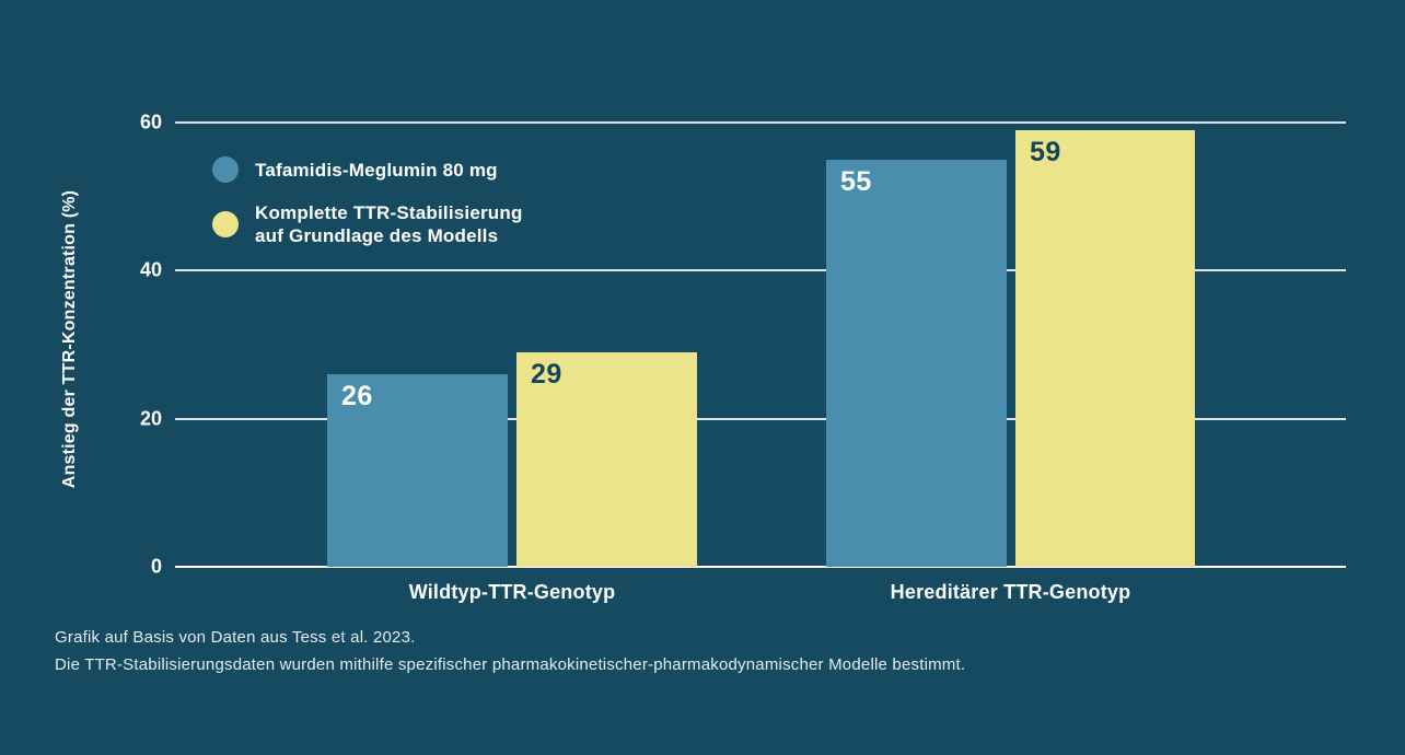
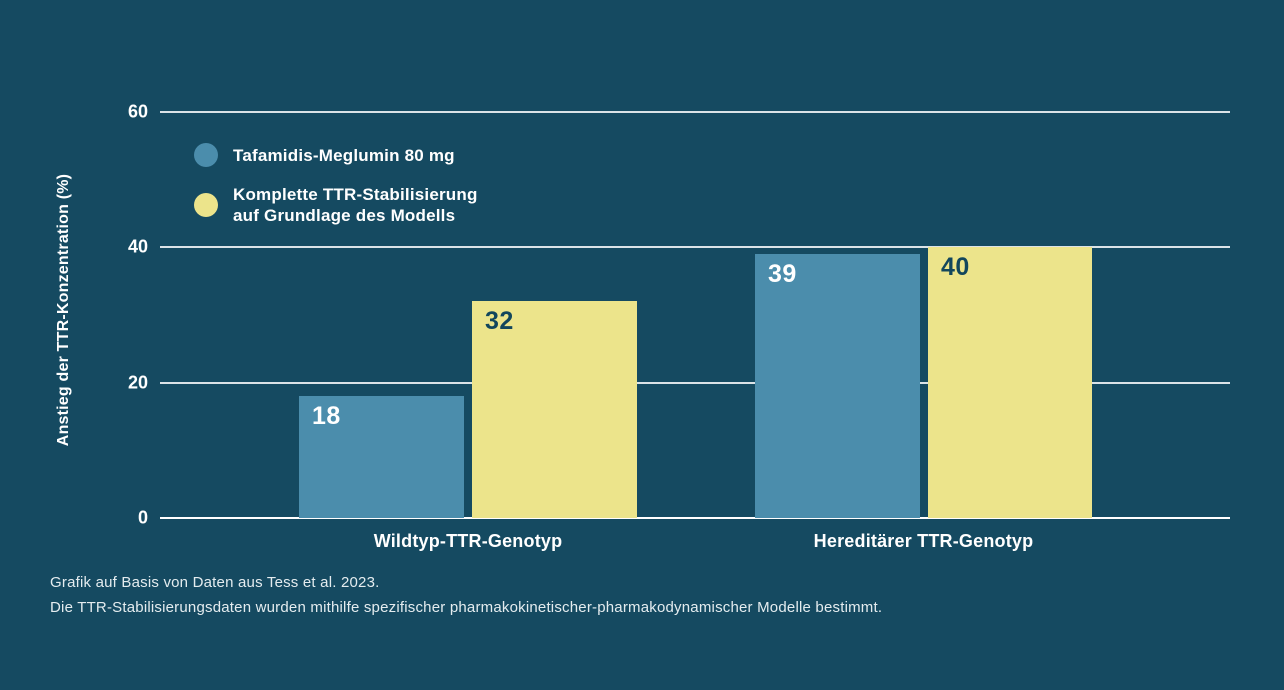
Tafamidis-Meglumin 80 mg/Wildtyp-TTR-Genotyp: 26 -> 18
Komplette TTR-Stabilisierung auf Grundlage des Modells/Wildtyp-TTR-Genotyp: 29 -> 32
Tafamidis-Meglumin 80 mg/Hereditärer TTR-Genotyp: 55 -> 39
Komplette TTR-Stabilisierung auf Grundlage des Modells/Hereditärer TTR-Genotyp: 59 -> 40
